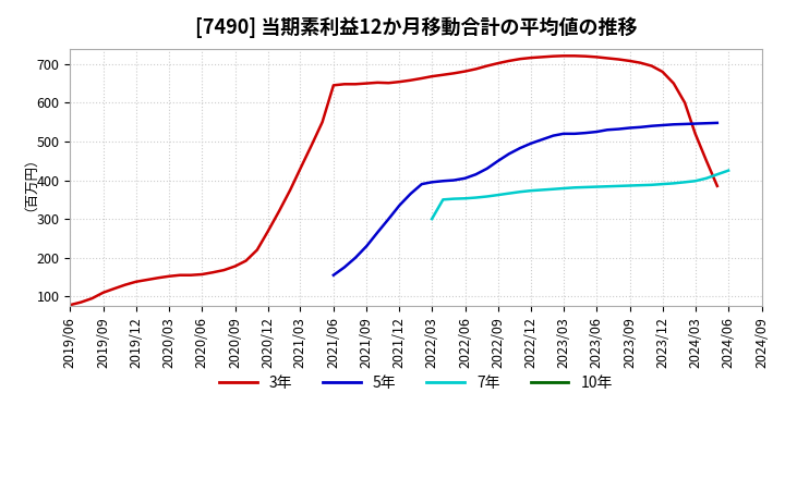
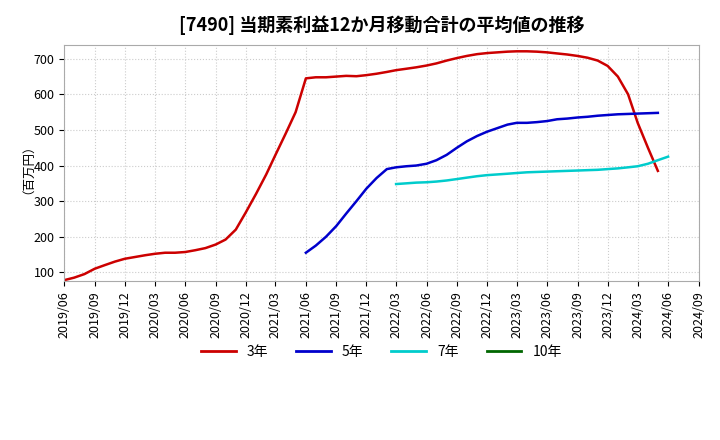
7年/2022/03: 300 -> 348
